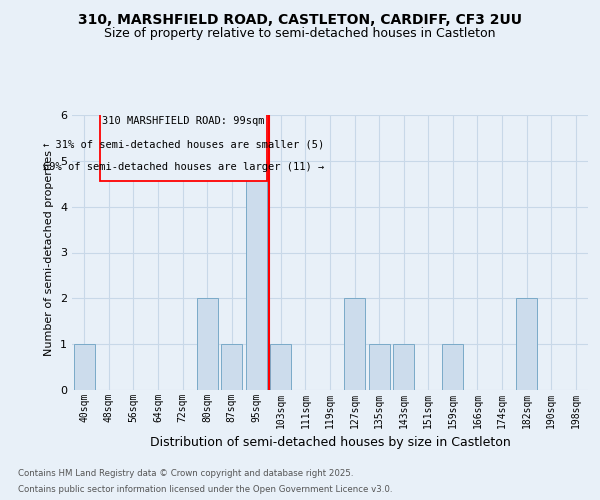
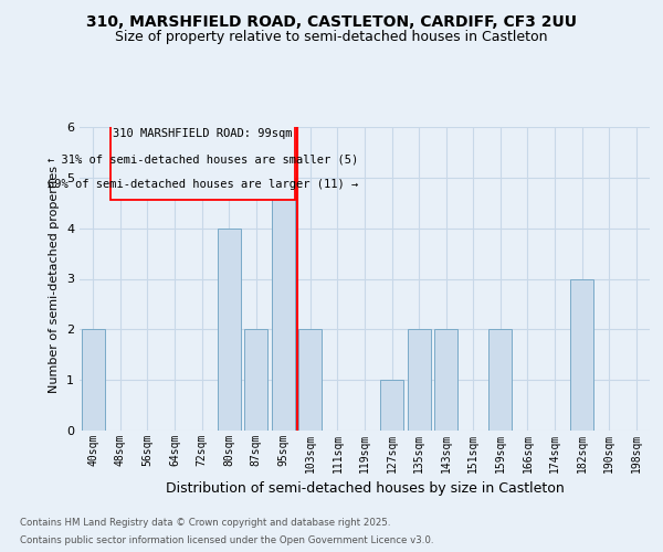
40sqm: 1 -> 2
80sqm: 2 -> 4
87sqm: 1 -> 2
103sqm: 1 -> 2
127sqm: 2 -> 1
135sqm: 1 -> 2
143sqm: 1 -> 2
159sqm: 1 -> 2
182sqm: 2 -> 3
